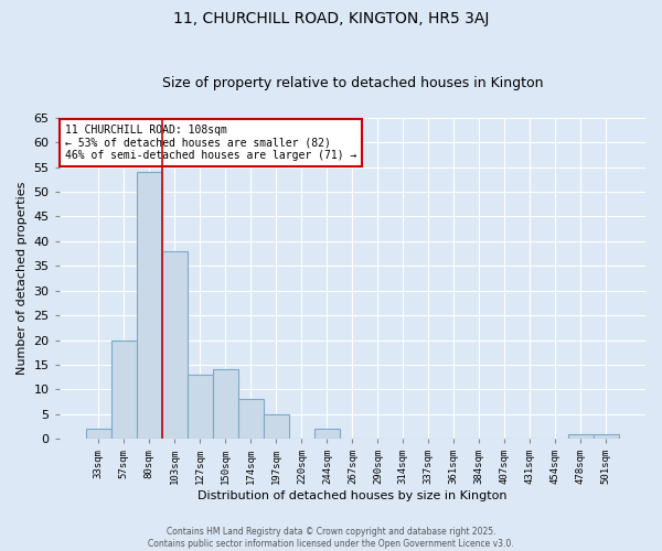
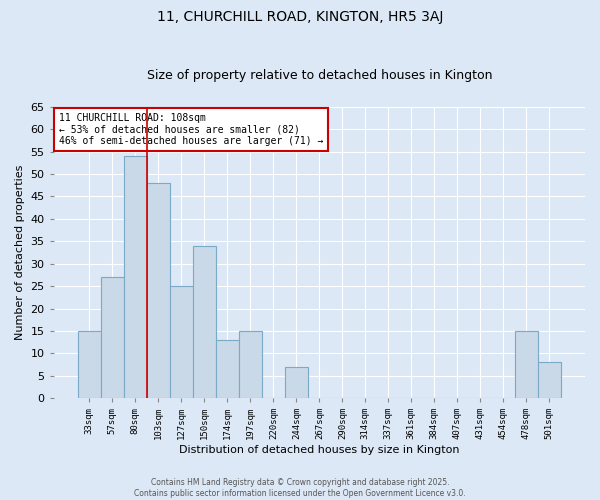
33sqm: 2 -> 15
57sqm: 20 -> 27
103sqm: 38 -> 48
127sqm: 13 -> 25
150sqm: 14 -> 34
174sqm: 8 -> 13
197sqm: 5 -> 15
244sqm: 2 -> 7
478sqm: 1 -> 15
501sqm: 1 -> 8
